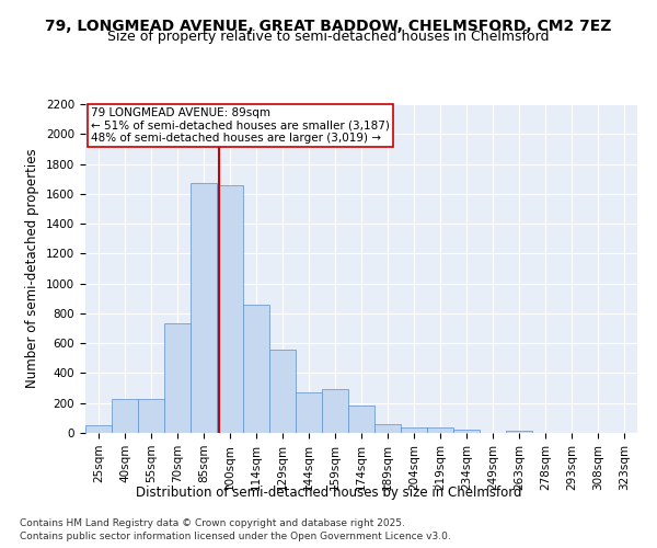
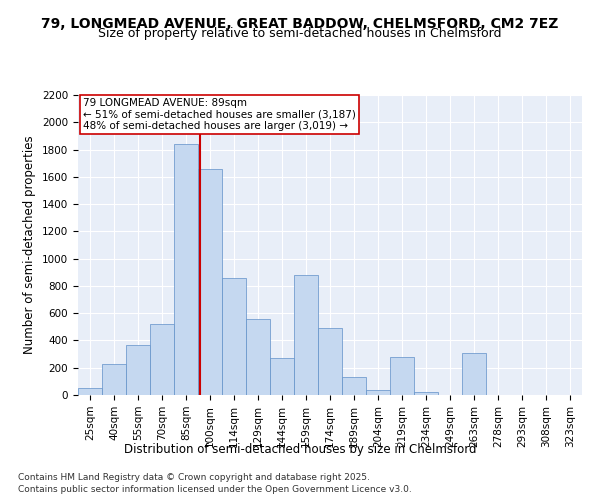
55sqm: 220 -> 370
70sqm: 730 -> 520
85sqm: 1680 -> 1840
159sqm: 300 -> 880
174sqm: 180 -> 490
189sqm: 60 -> 130
219sqm: 40 -> 280
263sqm: 20 -> 310
